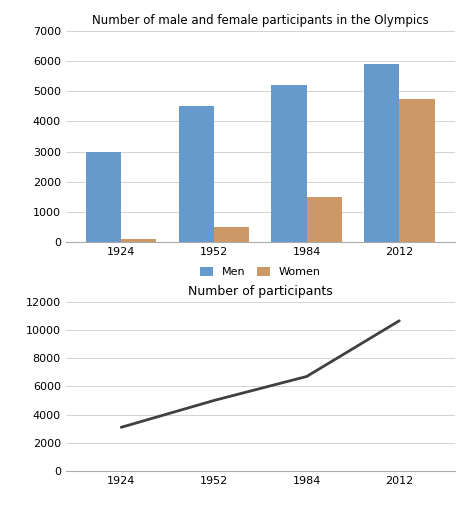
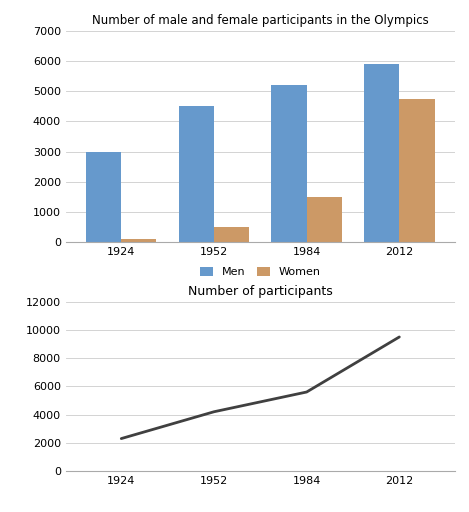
Number of participants/1924: 3100 -> 2300
Number of participants/1952: 5000 -> 4200
Number of participants/1984: 6700 -> 5600
Number of participants/2012: 10600 -> 9500
